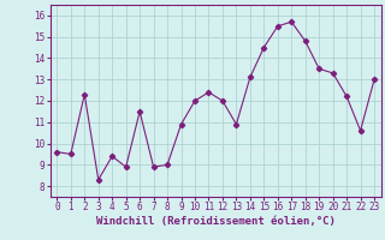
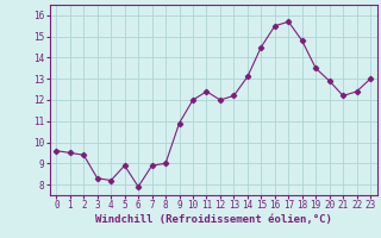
2: 12.3 -> 9.4
4: 9.4 -> 8.2
6: 11.5 -> 7.9
13: 10.9 -> 12.2
20: 13.3 -> 12.9
22: 10.6 -> 12.4
